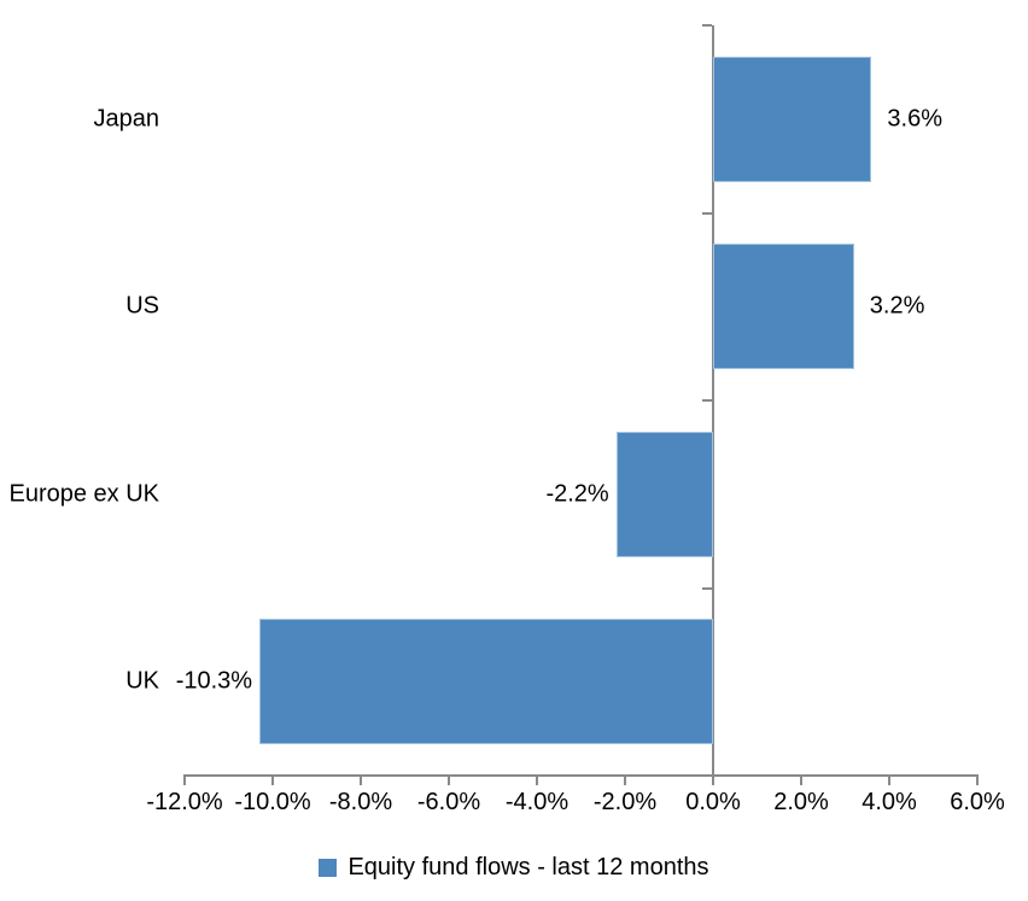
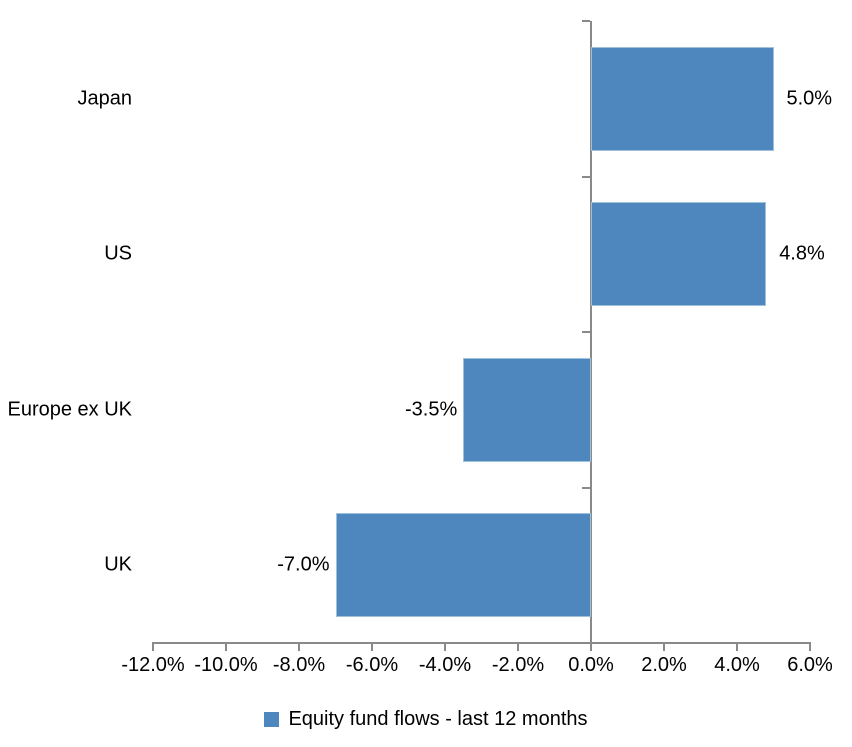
Japan: 3.6% -> 5.0%
US: 3.2% -> 4.8%
Europe ex UK: -2.2% -> -3.5%
UK: -10.3% -> -7.0%
